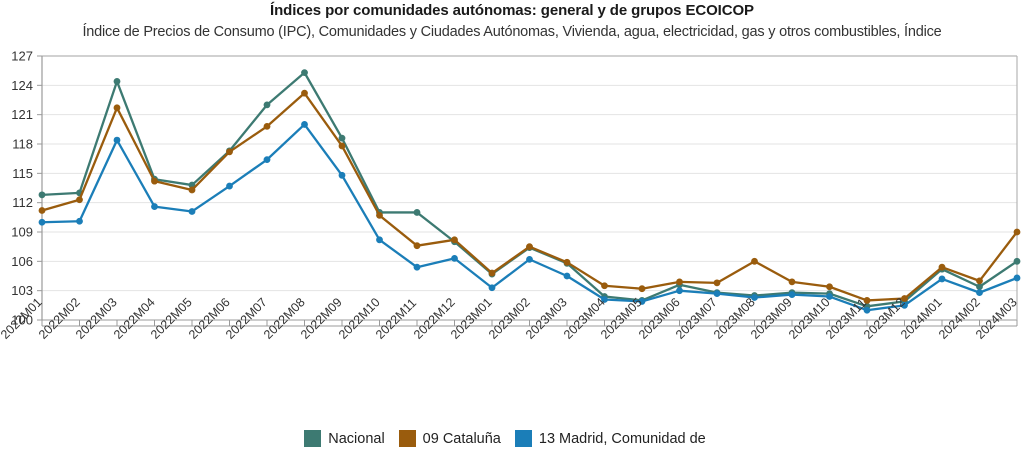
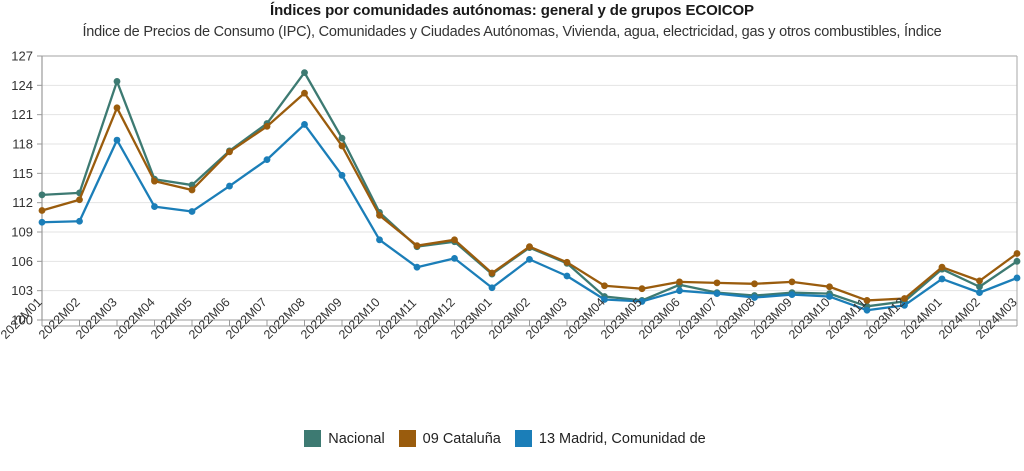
Nacional/2022M07: 122 -> 120
Nacional/2022M11: 111 -> 108
09 Cataluña/2023M08: 106 -> 104
09 Cataluña/2024M03: 109 -> 107
